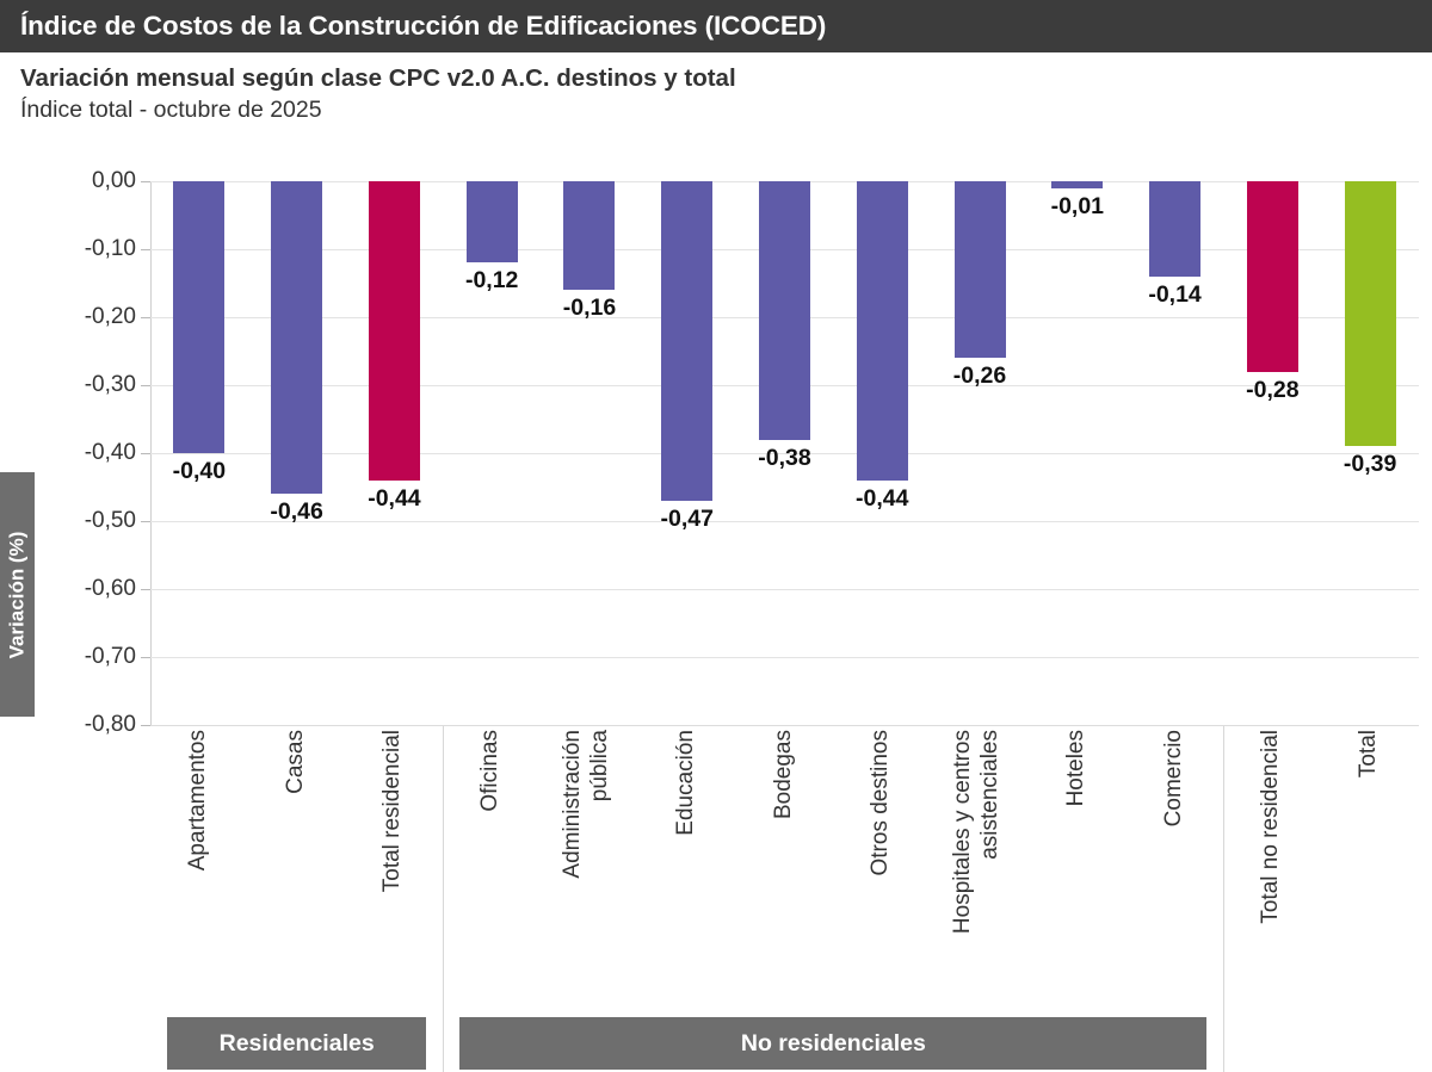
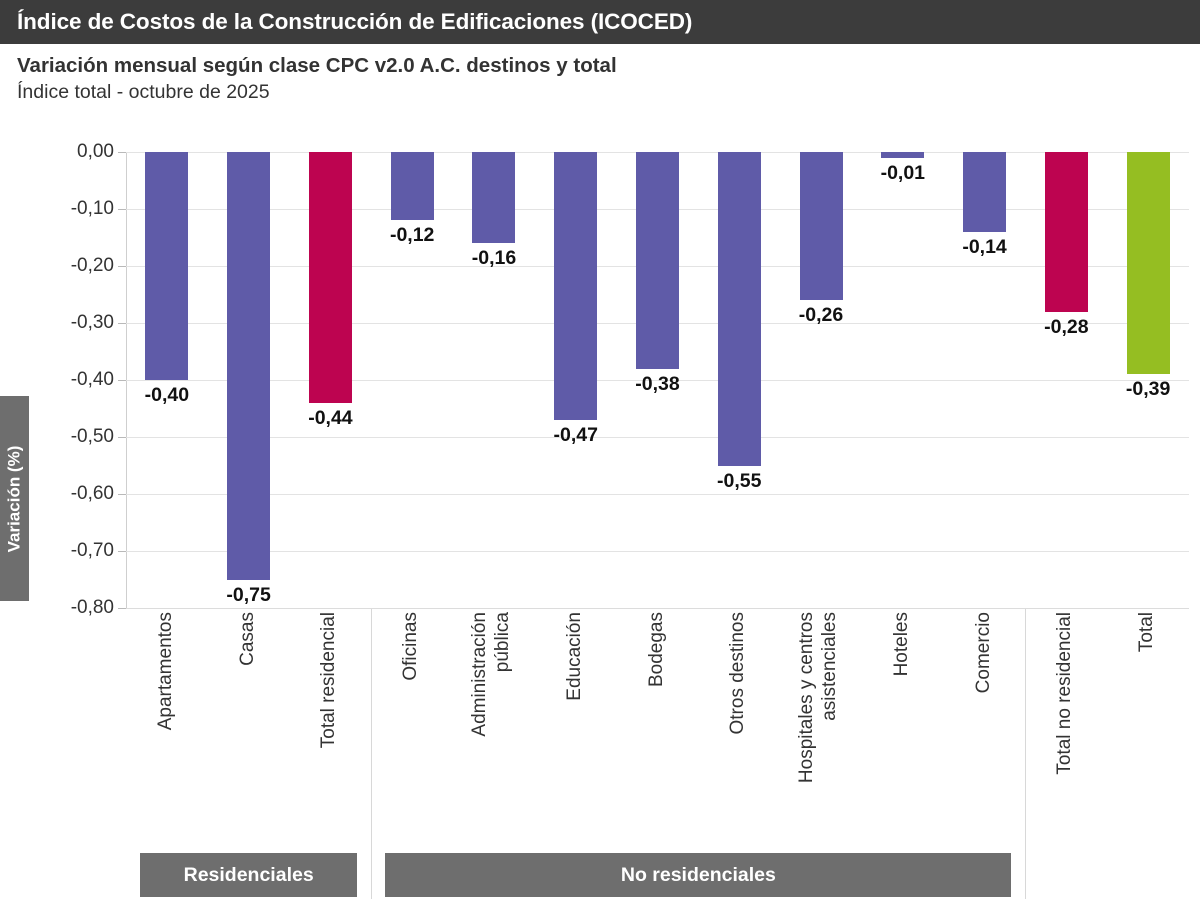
Casas: -0,46 -> -0,75
Otros destinos: -0,44 -> -0,55
